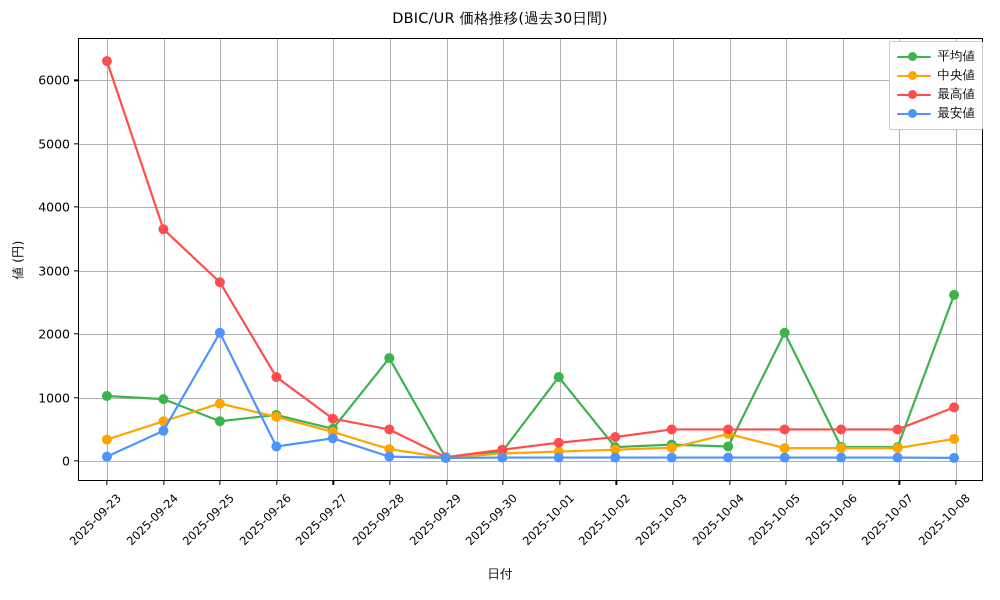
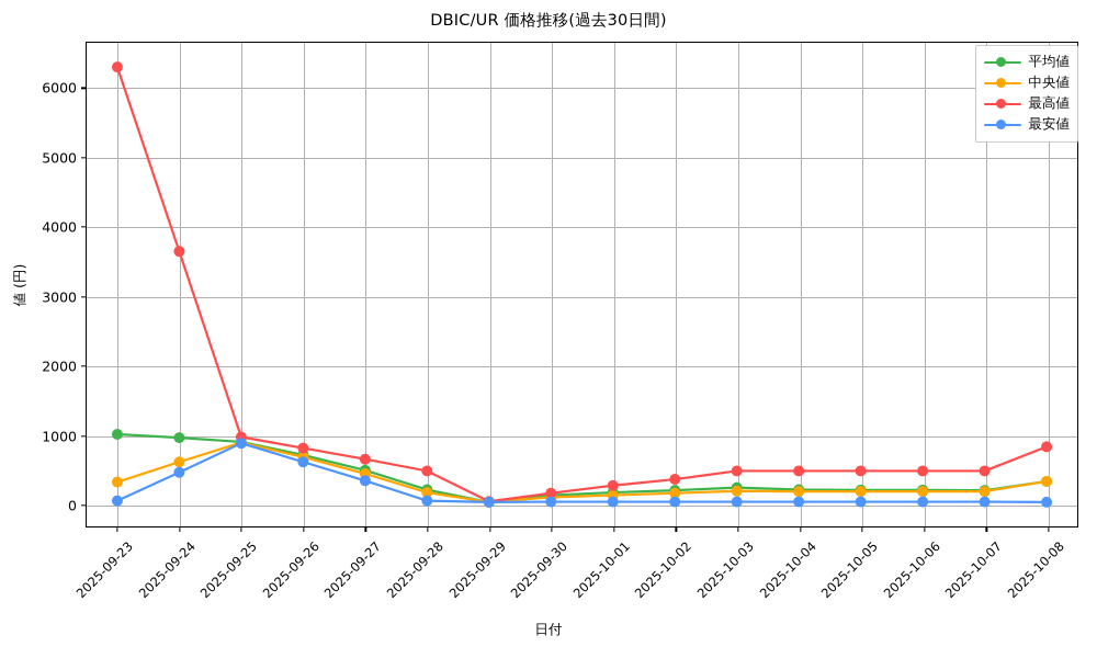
平均値/2025-09-25: 600 -> 900
最高値/2025-09-25: 2800 -> 1000
最安値/2025-09-25: 2000 -> 900
最高値/2025-09-26: 1300 -> 800
最安値/2025-09-26: 200 -> 600
平均値/2025-09-28: 1600 -> 200
平均値/2025-10-01: 1300 -> 200
中央値/2025-10-04: 400 -> 200
平均値/2025-10-05: 2000 -> 200
平均値/2025-10-08: 2600 -> 300
